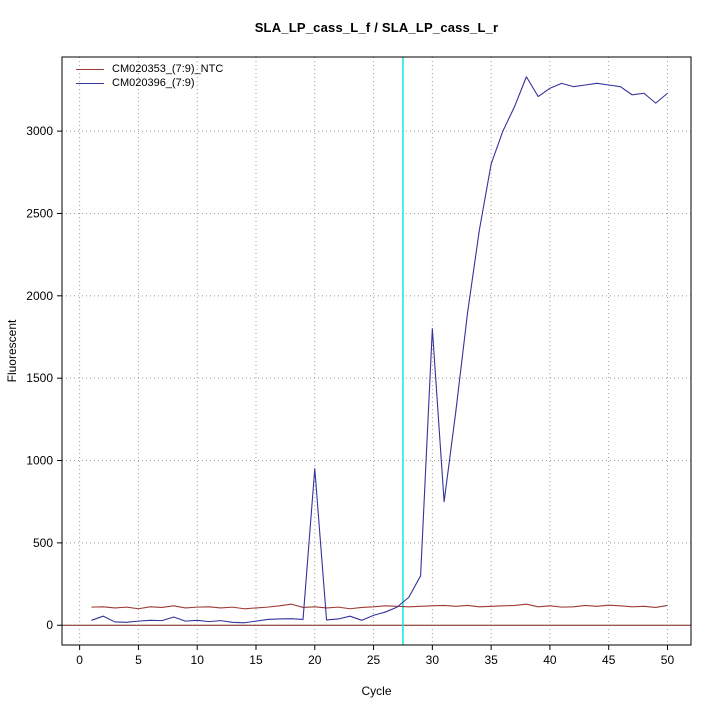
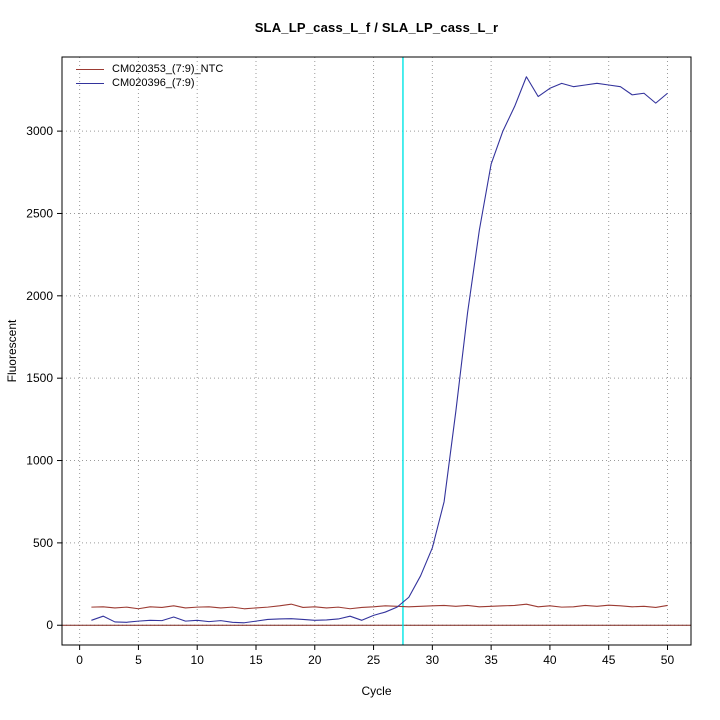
CM020396_(7:9)/20: 950 -> 30
CM020396_(7:9)/30: 1800 -> 470
